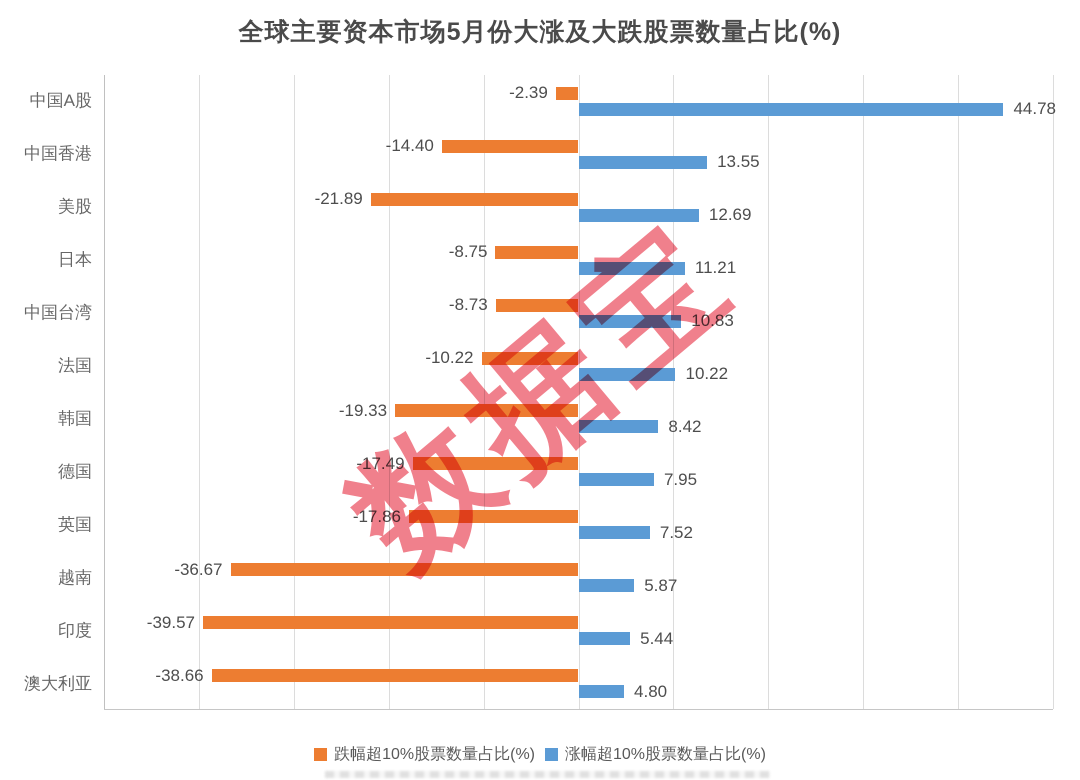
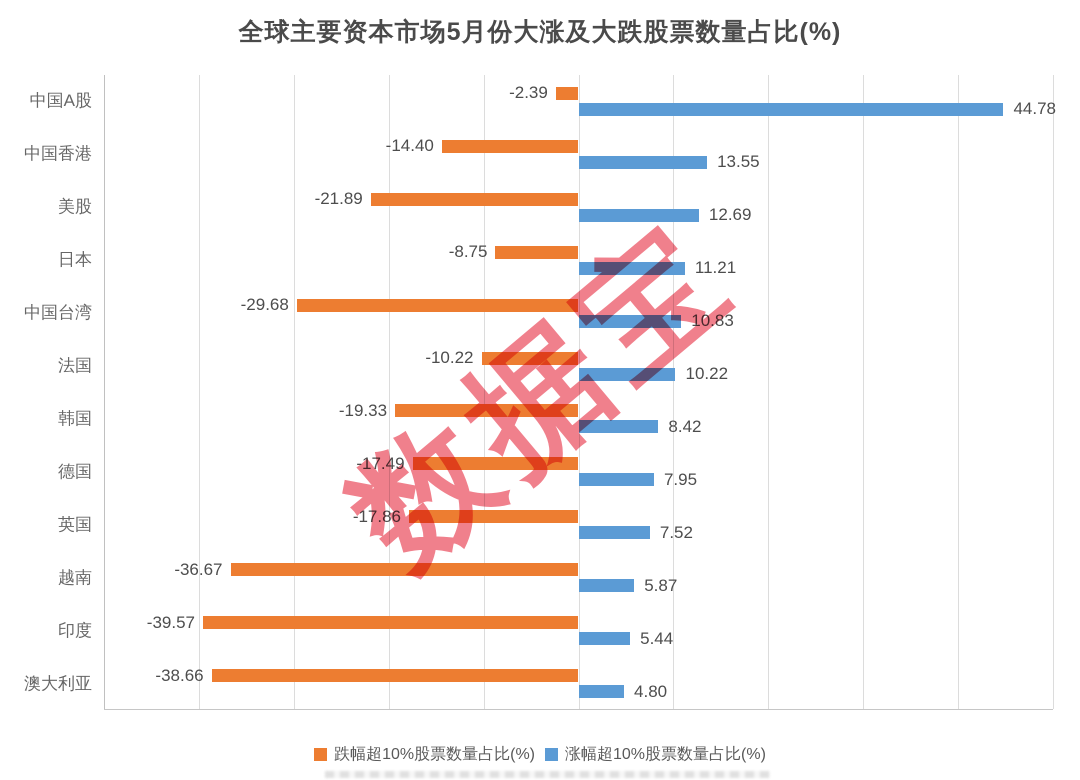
跌幅超10%股票数量占比(%)/中国台湾: -8.73 -> -29.68
